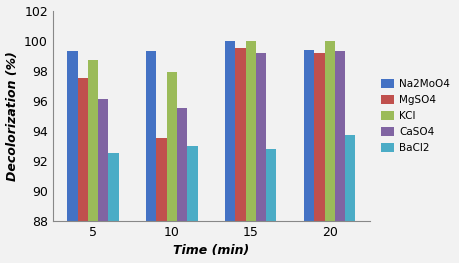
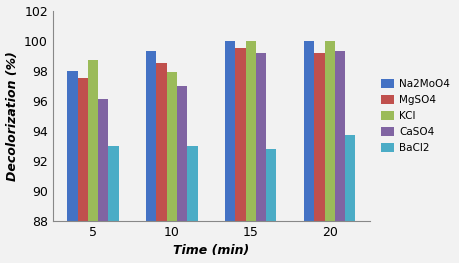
Na2MoO4/5: 99.3 -> 98.0
BaCl2/5: 92.5 -> 93.0
MgSO4/10: 93.5 -> 98.5
CaSO4/10: 95.5 -> 97.0
Na2MoO4/20: 99.4 -> 100.0
